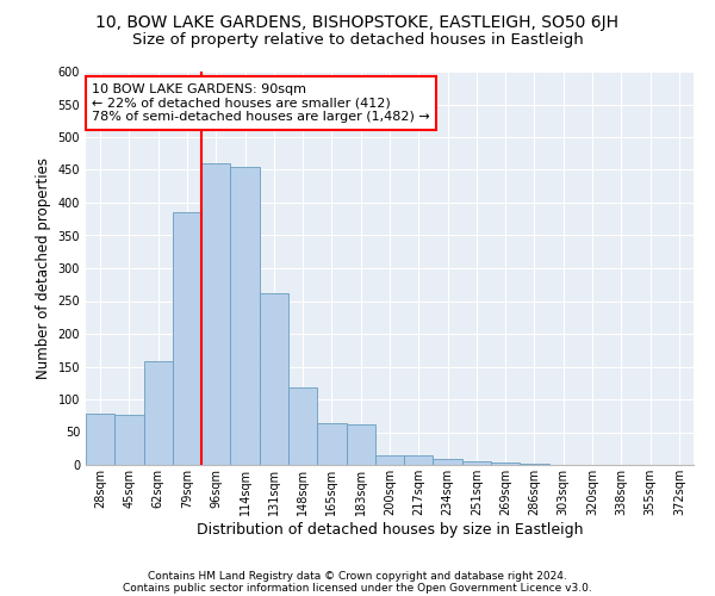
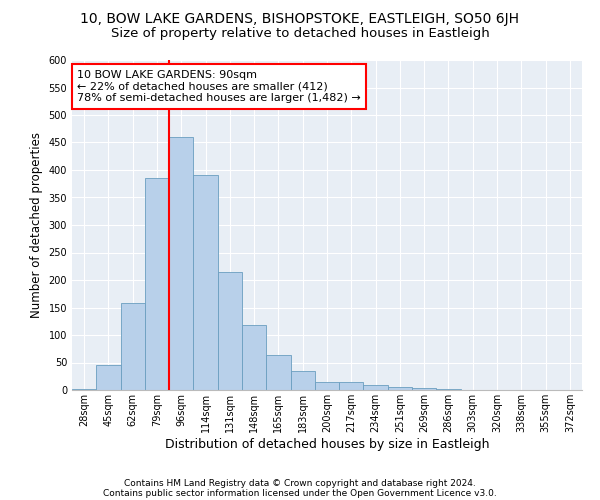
28sqm: 78 -> 2
45sqm: 76 -> 45
114sqm: 454 -> 390
131sqm: 262 -> 215
183sqm: 62 -> 35
